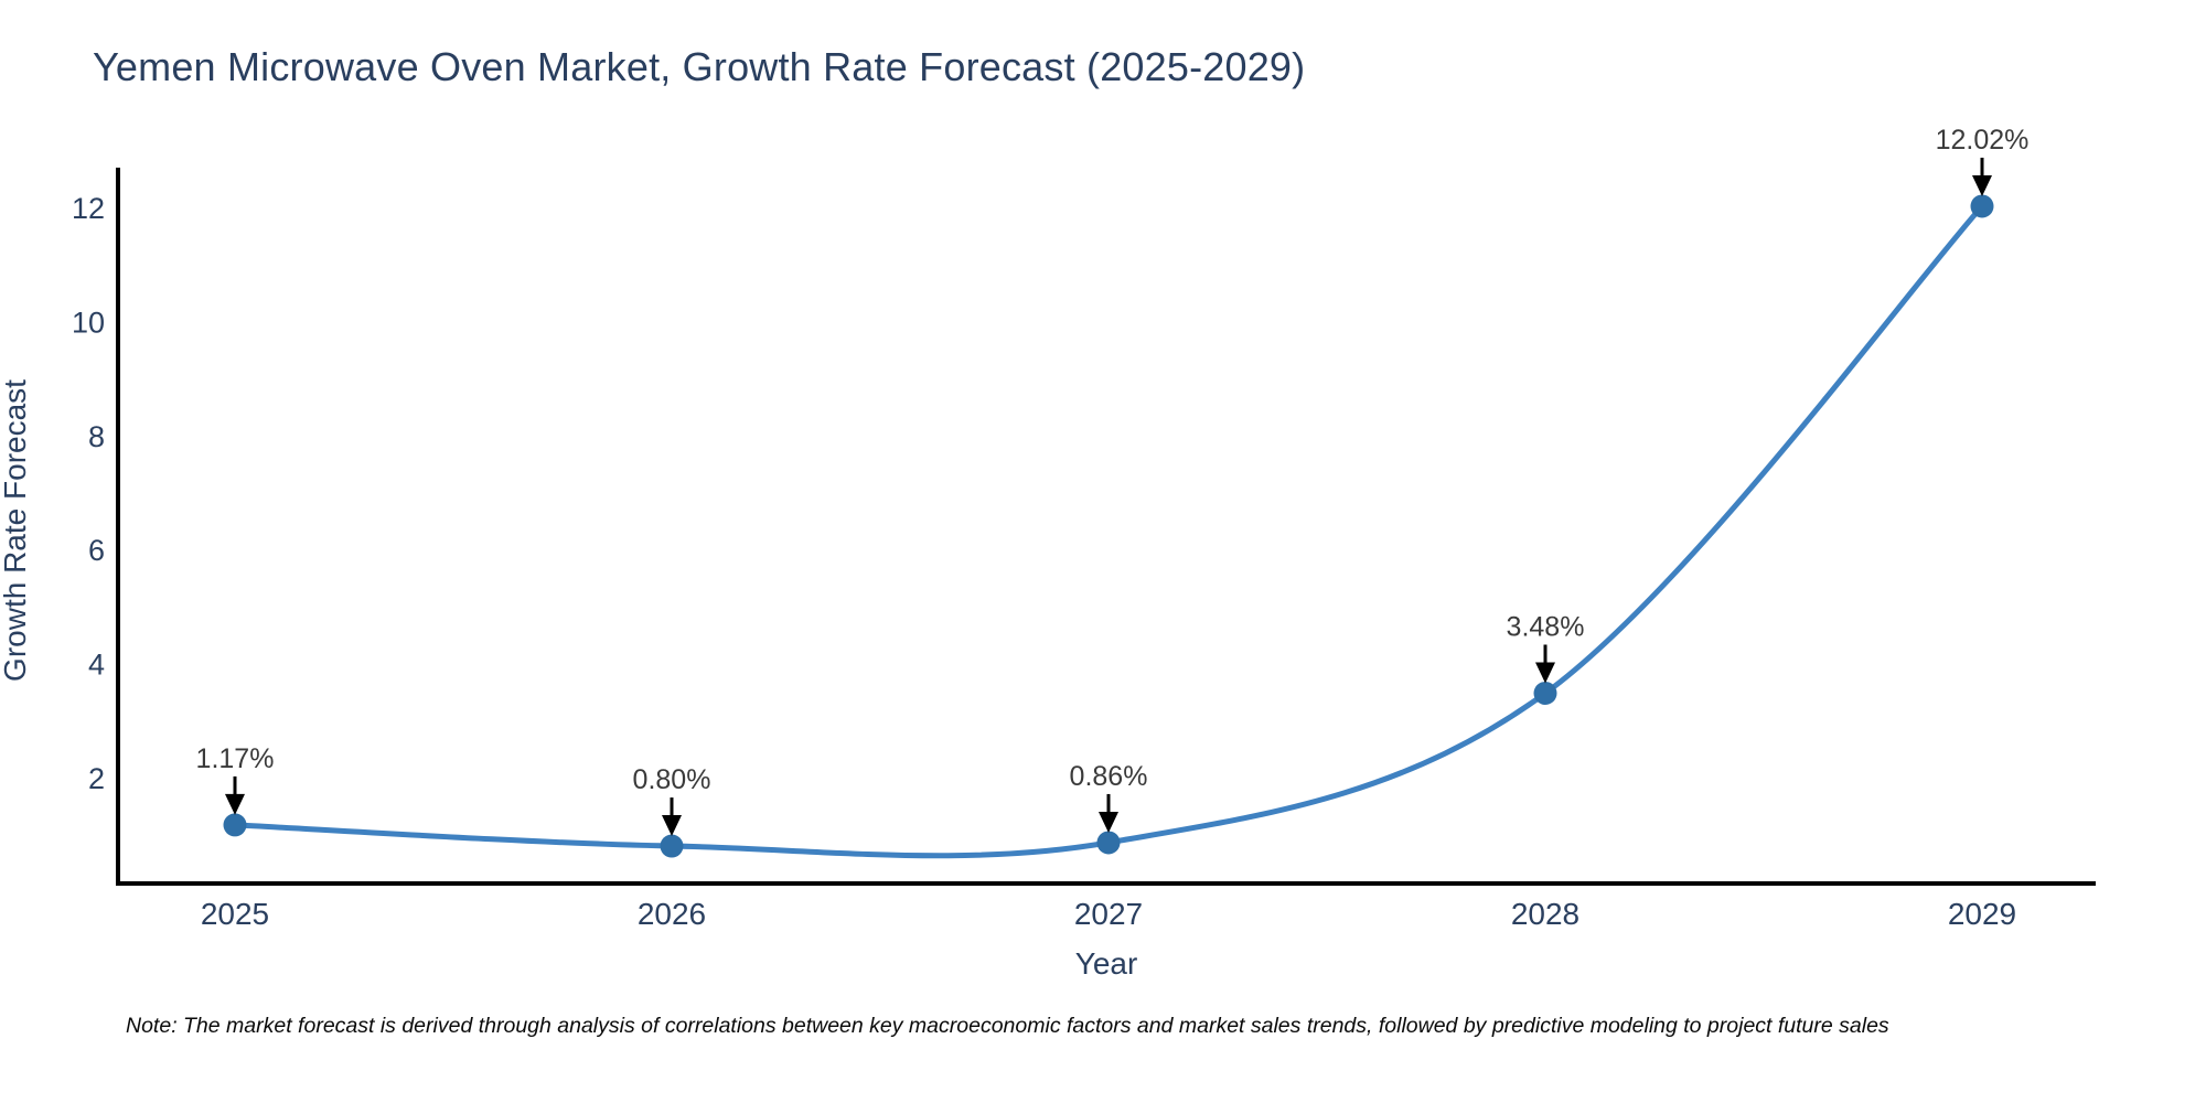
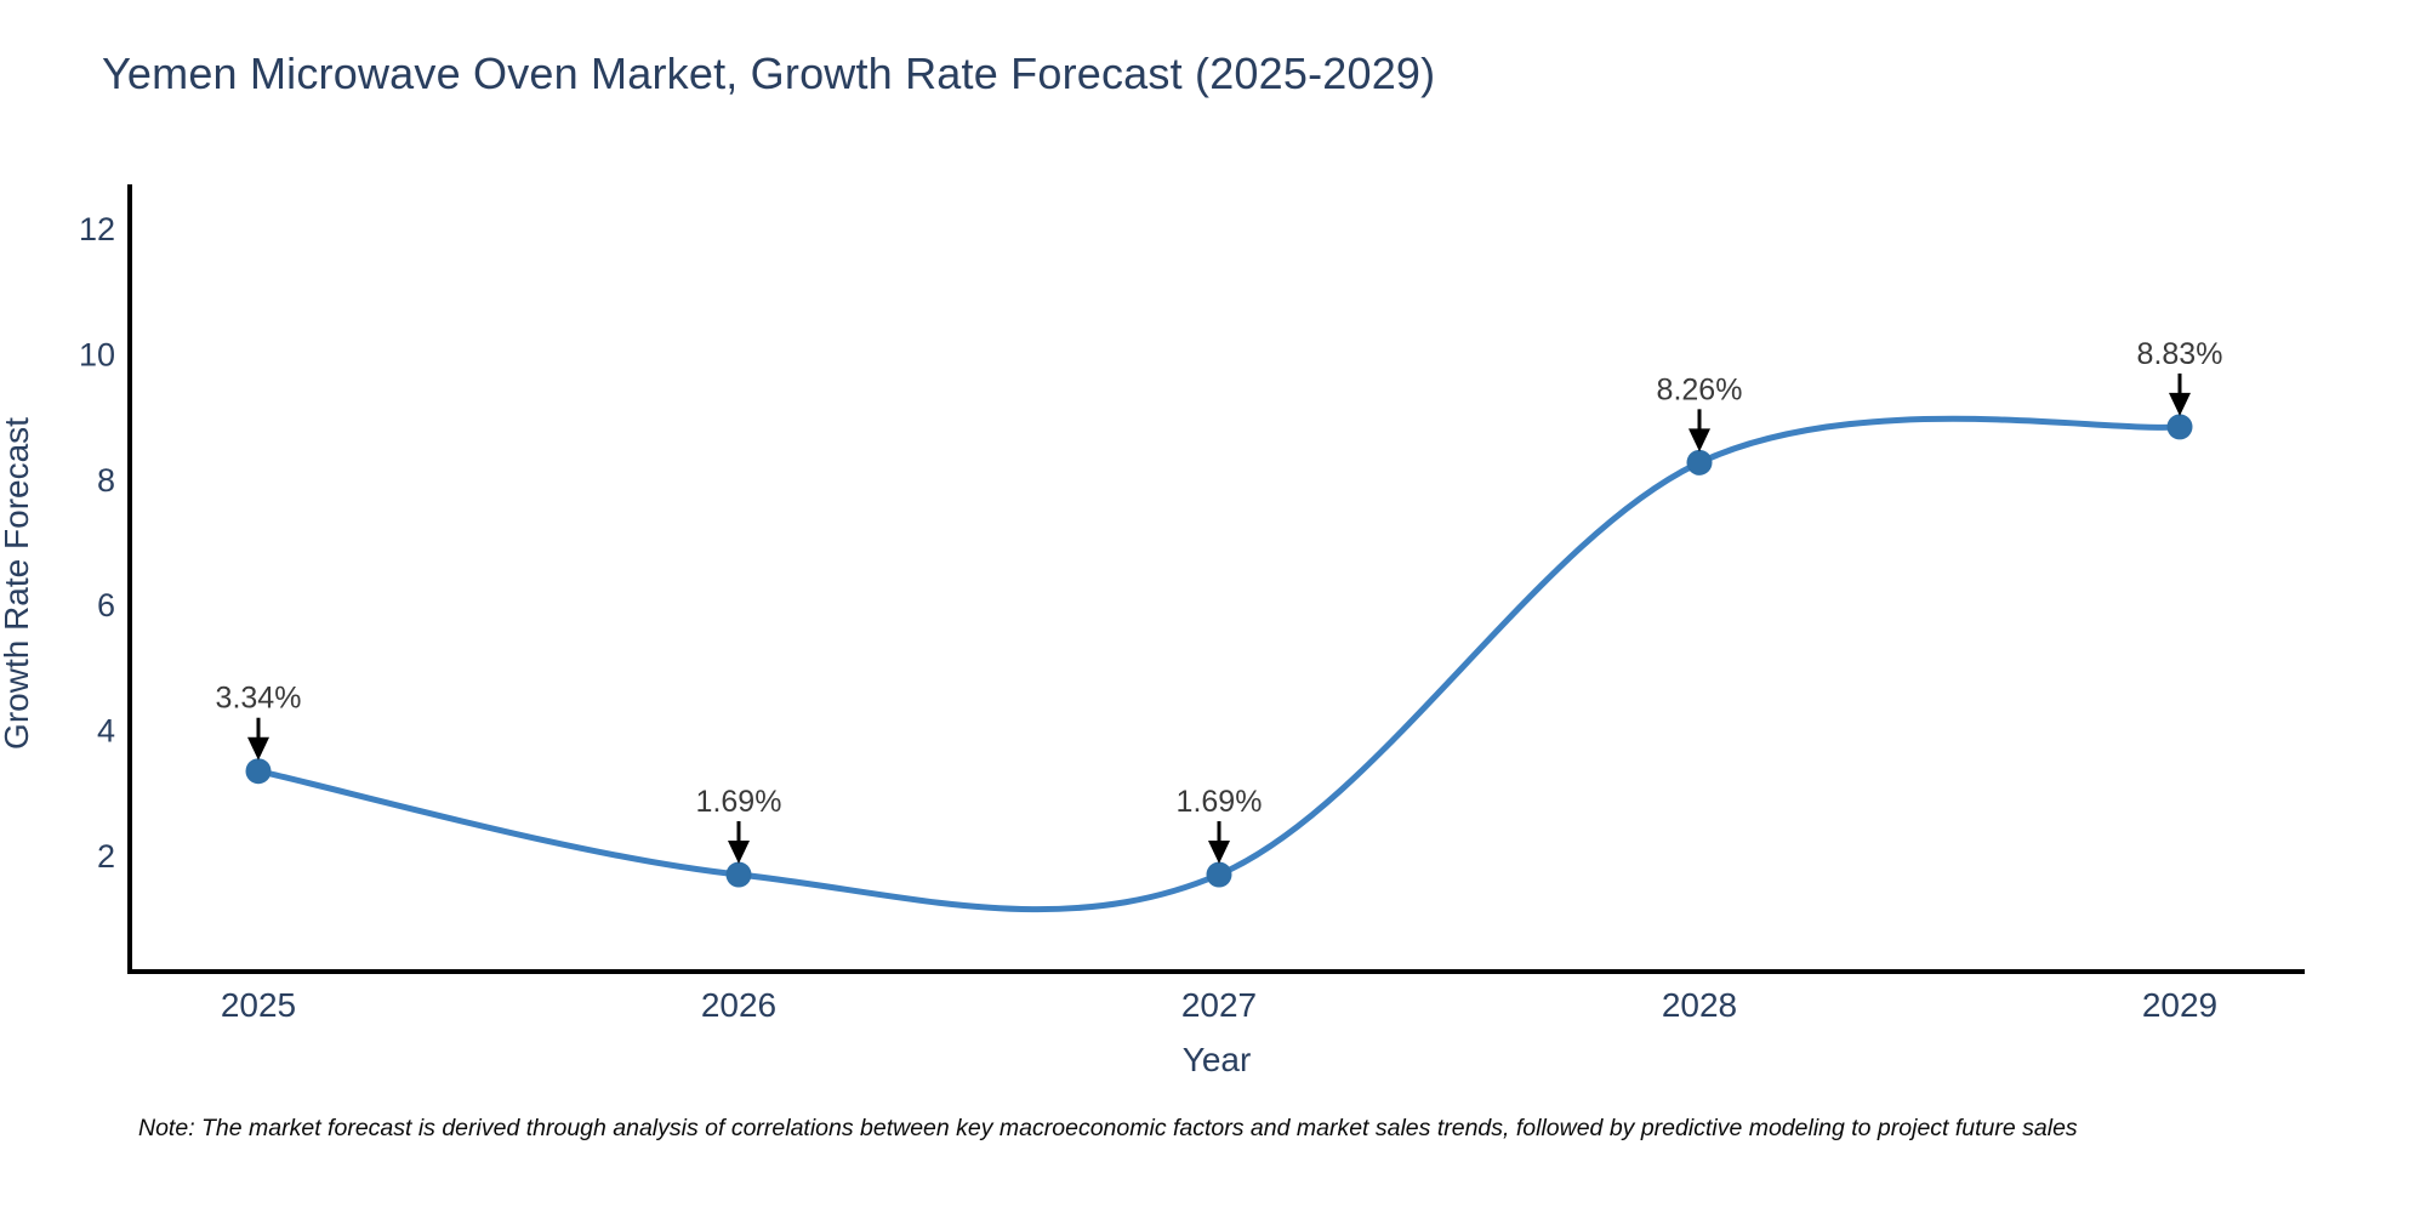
2025: 1.17% -> 3.34%
2026: 0.80% -> 1.69%
2027: 0.86% -> 1.69%
2028: 3.48% -> 8.26%
2029: 12.02% -> 8.83%
